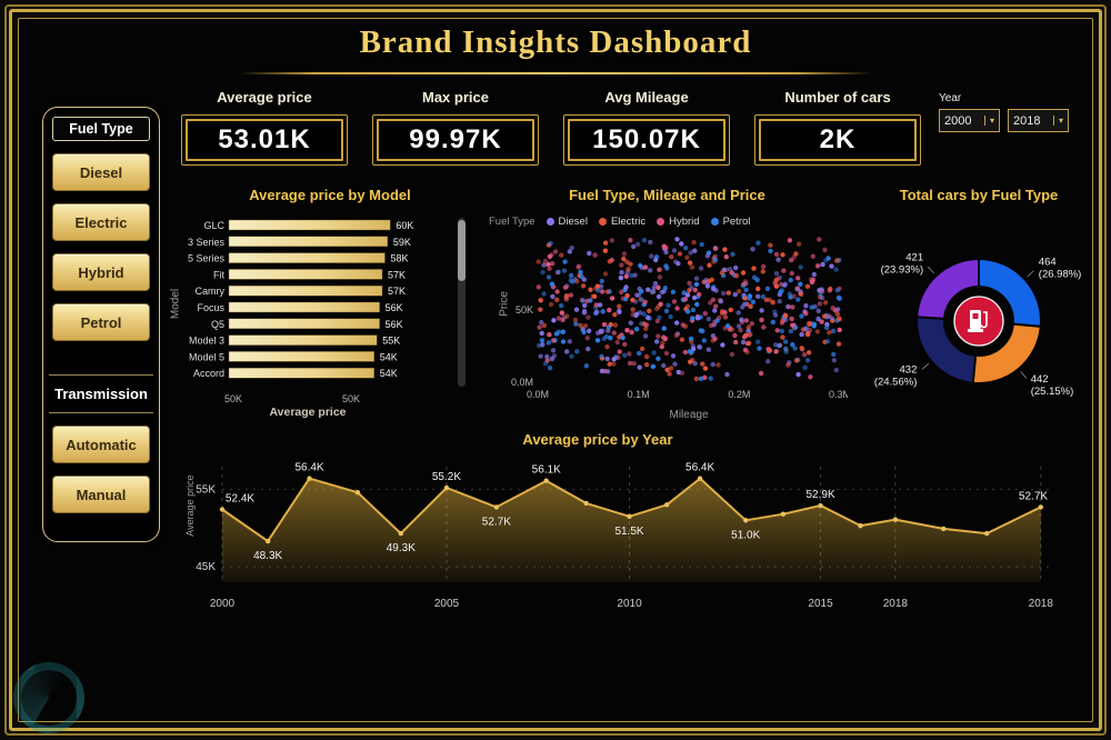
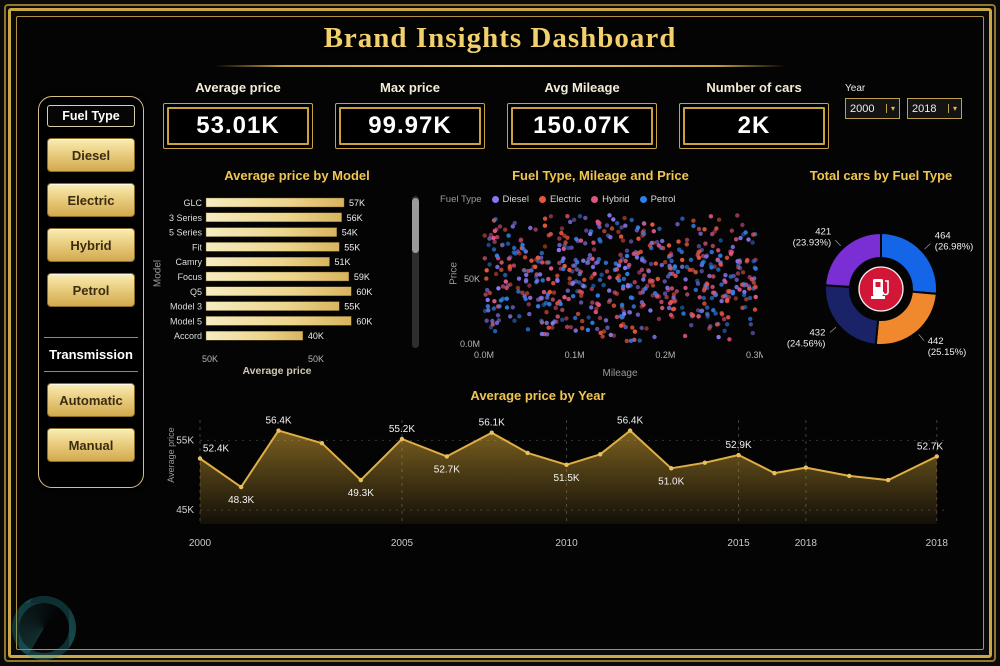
Average price by Model/GLC: 60K -> 57K
Average price by Model/3 Series: 59K -> 56K
Average price by Model/5 Series: 58K -> 54K
Average price by Model/Fit: 57K -> 55K
Average price by Model/Camry: 57K -> 51K
Average price by Model/Focus: 56K -> 59K
Average price by Model/Q5: 56K -> 60K
Average price by Model/Model 5: 54K -> 60K
Average price by Model/Accord: 54K -> 40K
